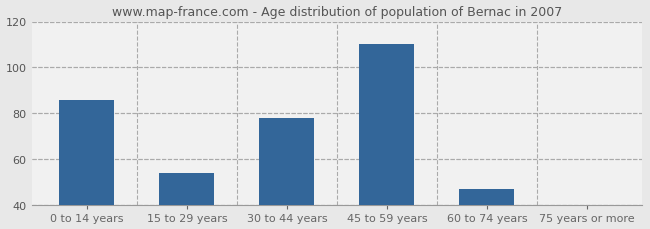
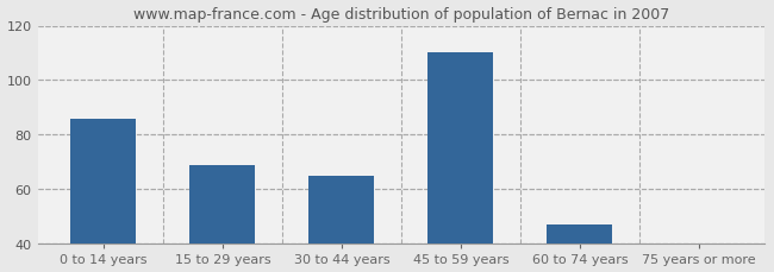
15 to 29 years: 54 -> 69
30 to 44 years: 78 -> 65
